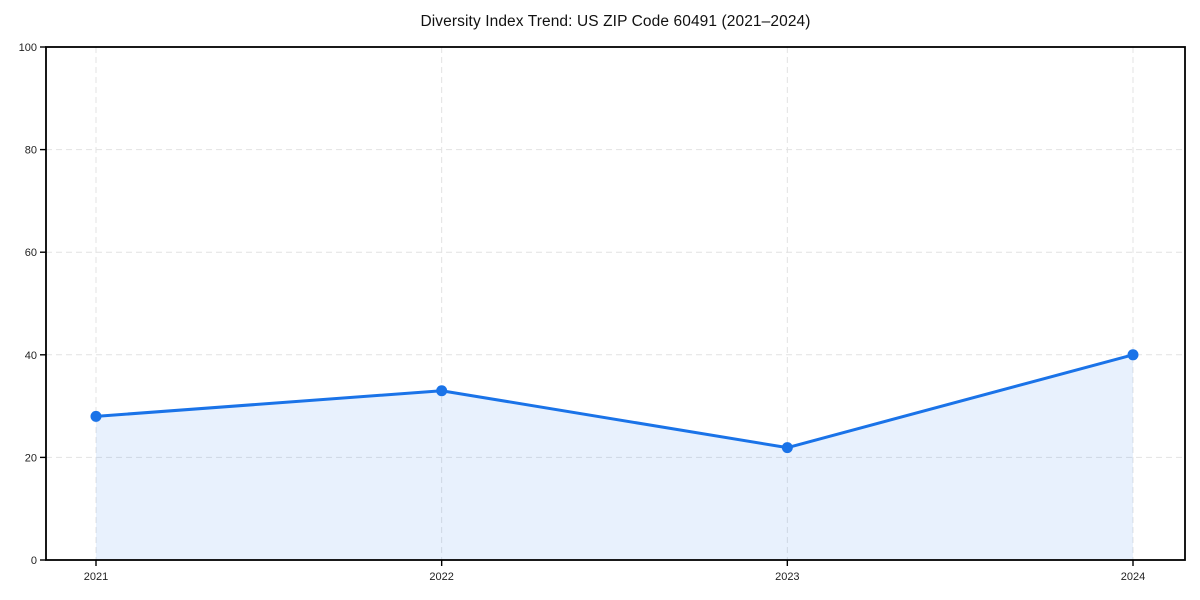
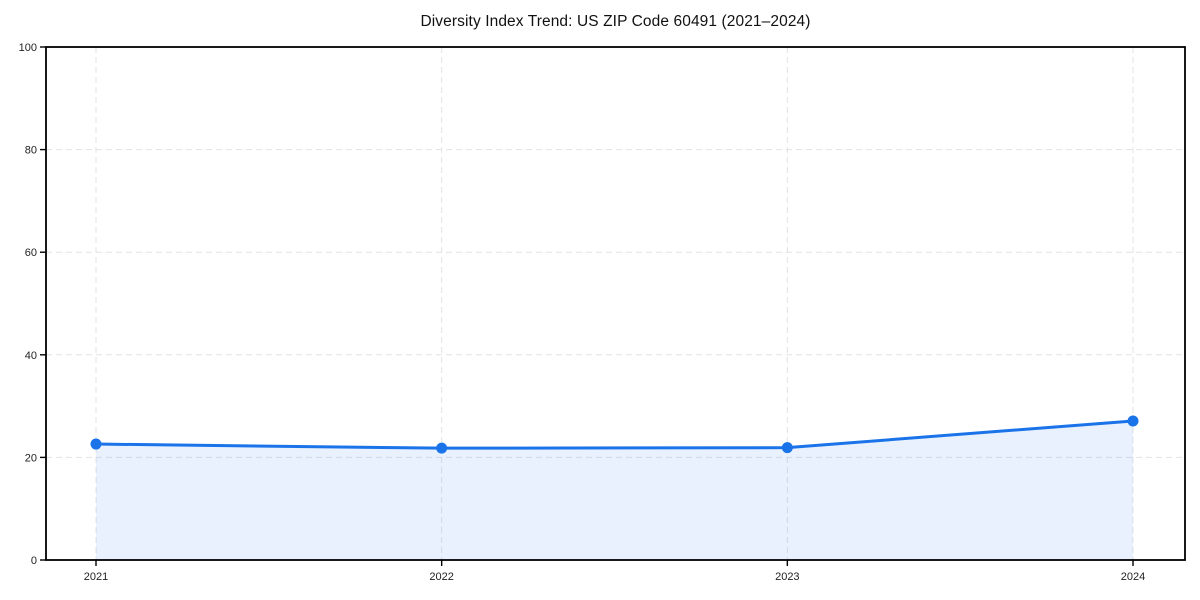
2021: 28 -> 23
2022: 33 -> 22
2024: 40 -> 27
